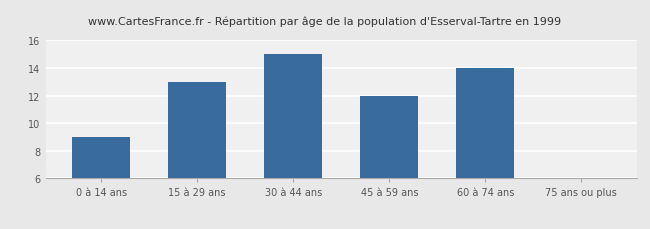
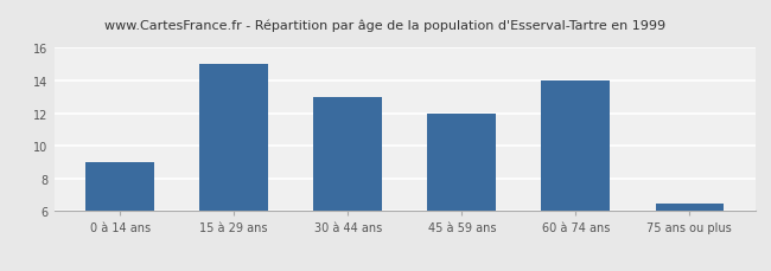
15 à 29 ans: 13.0 -> 15.0
30 à 44 ans: 15.0 -> 13.0
75 ans ou plus: 6.0 -> 6.5
